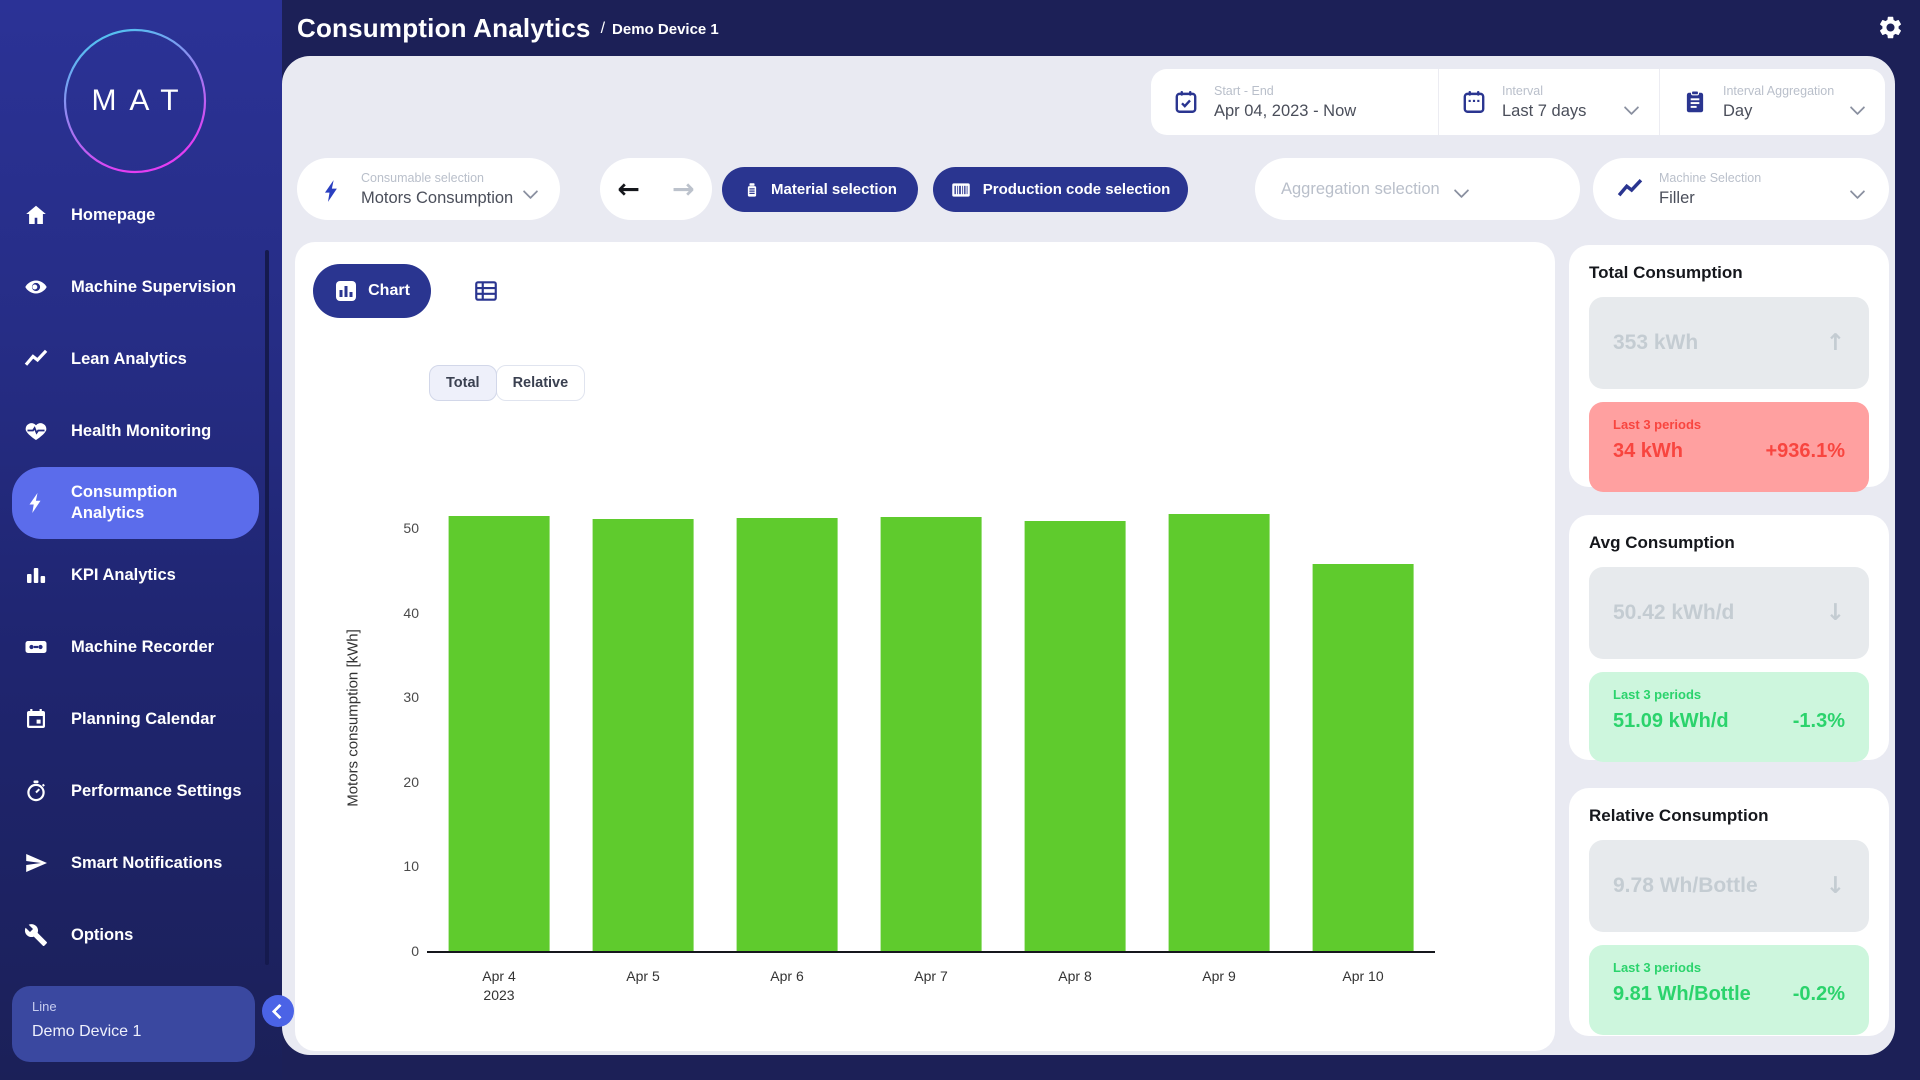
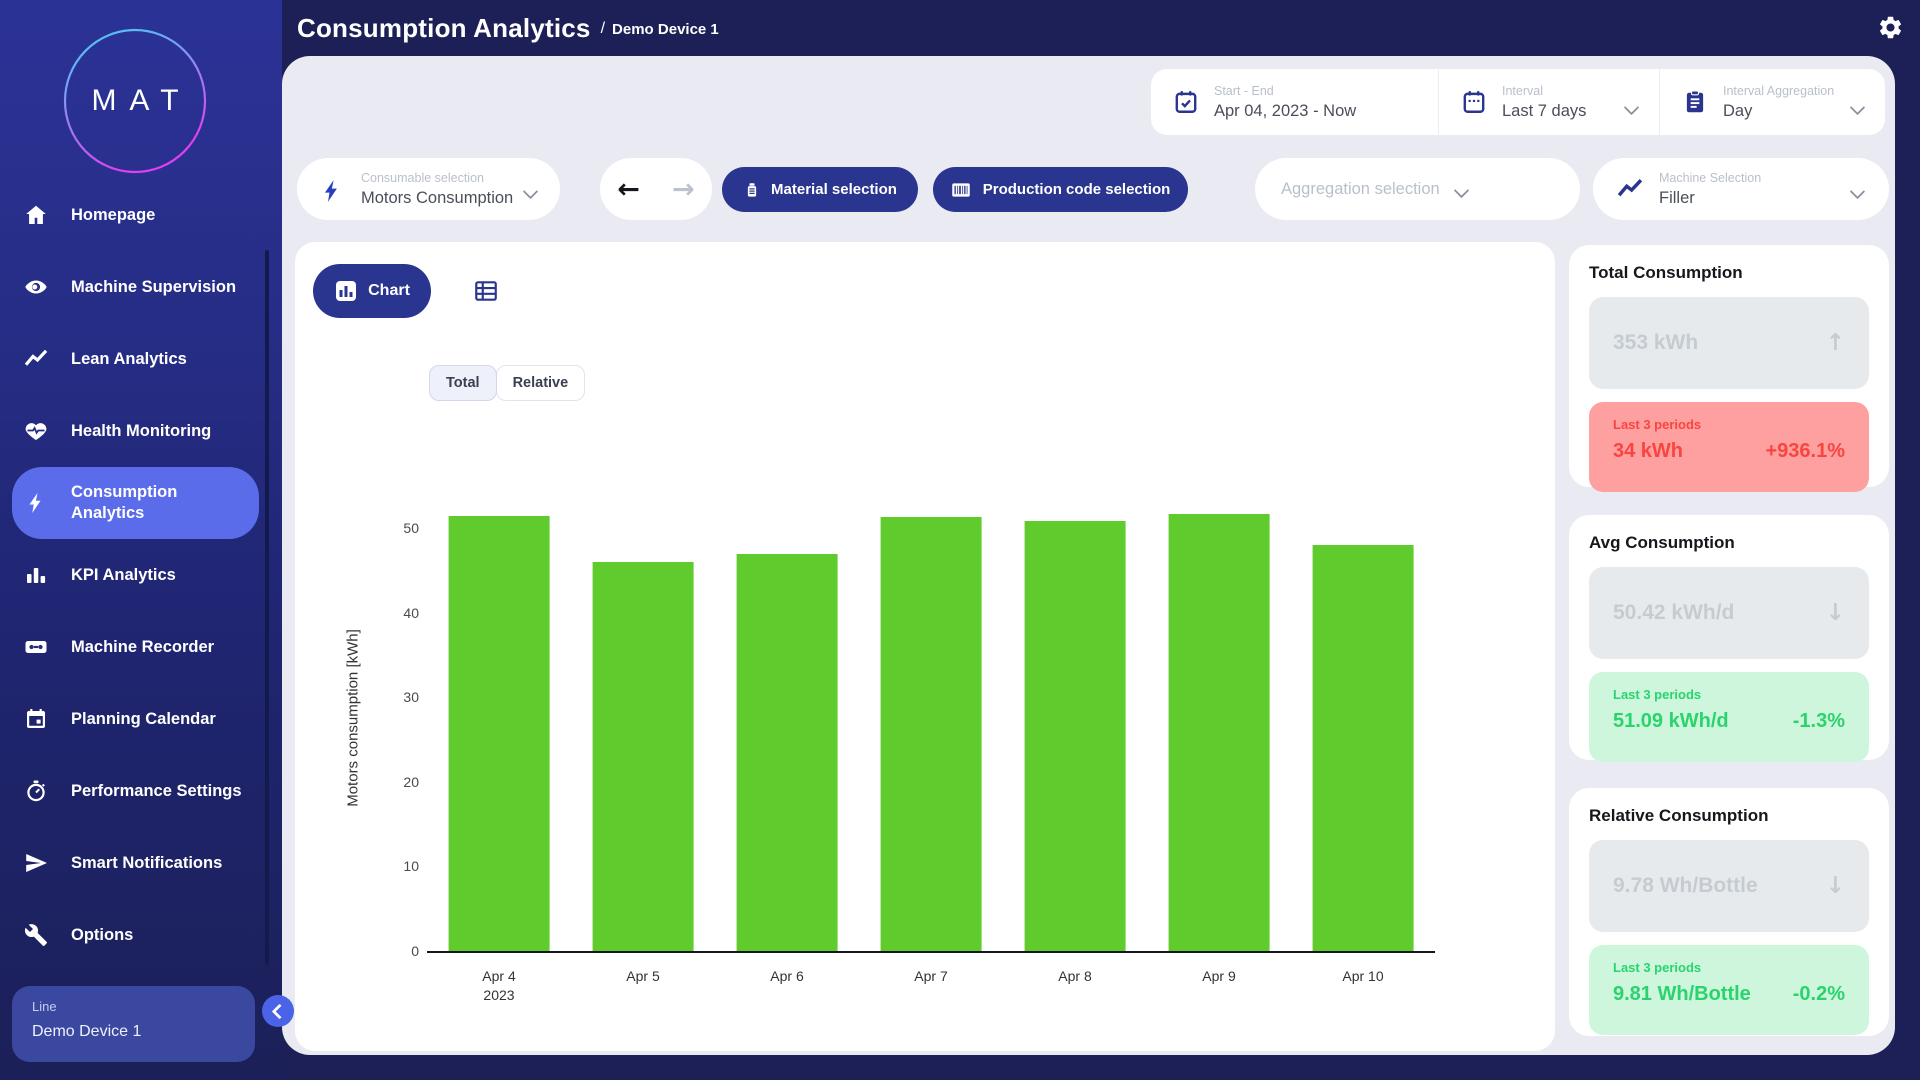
Apr 5: 51 -> 46
Apr 6: 51 -> 47
Apr 10: 46 -> 48
